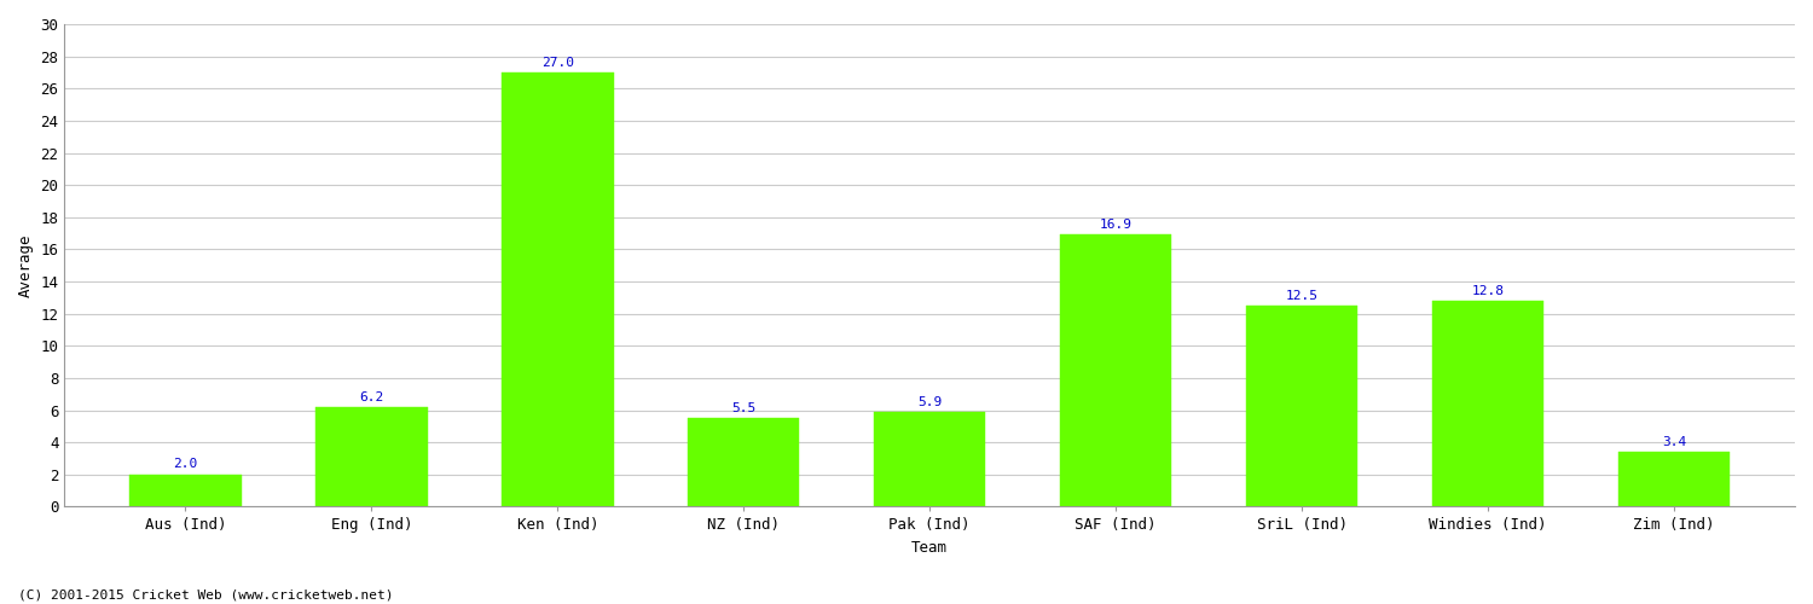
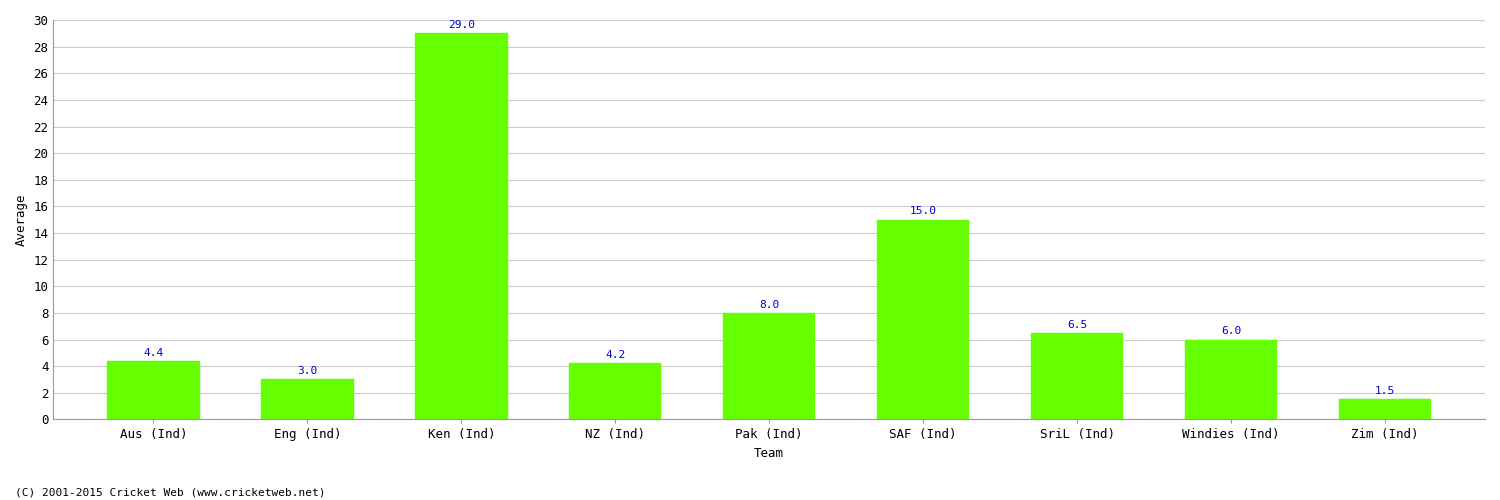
Aus (Ind): 2.0 -> 4.4
Eng (Ind): 6.2 -> 3.0
Ken (Ind): 27.0 -> 29.0
NZ (Ind): 5.5 -> 4.2
Pak (Ind): 5.9 -> 8.0
SAF (Ind): 16.9 -> 15.0
SriL (Ind): 12.5 -> 6.5
Windies (Ind): 12.8 -> 6.0
Zim (Ind): 3.4 -> 1.5
